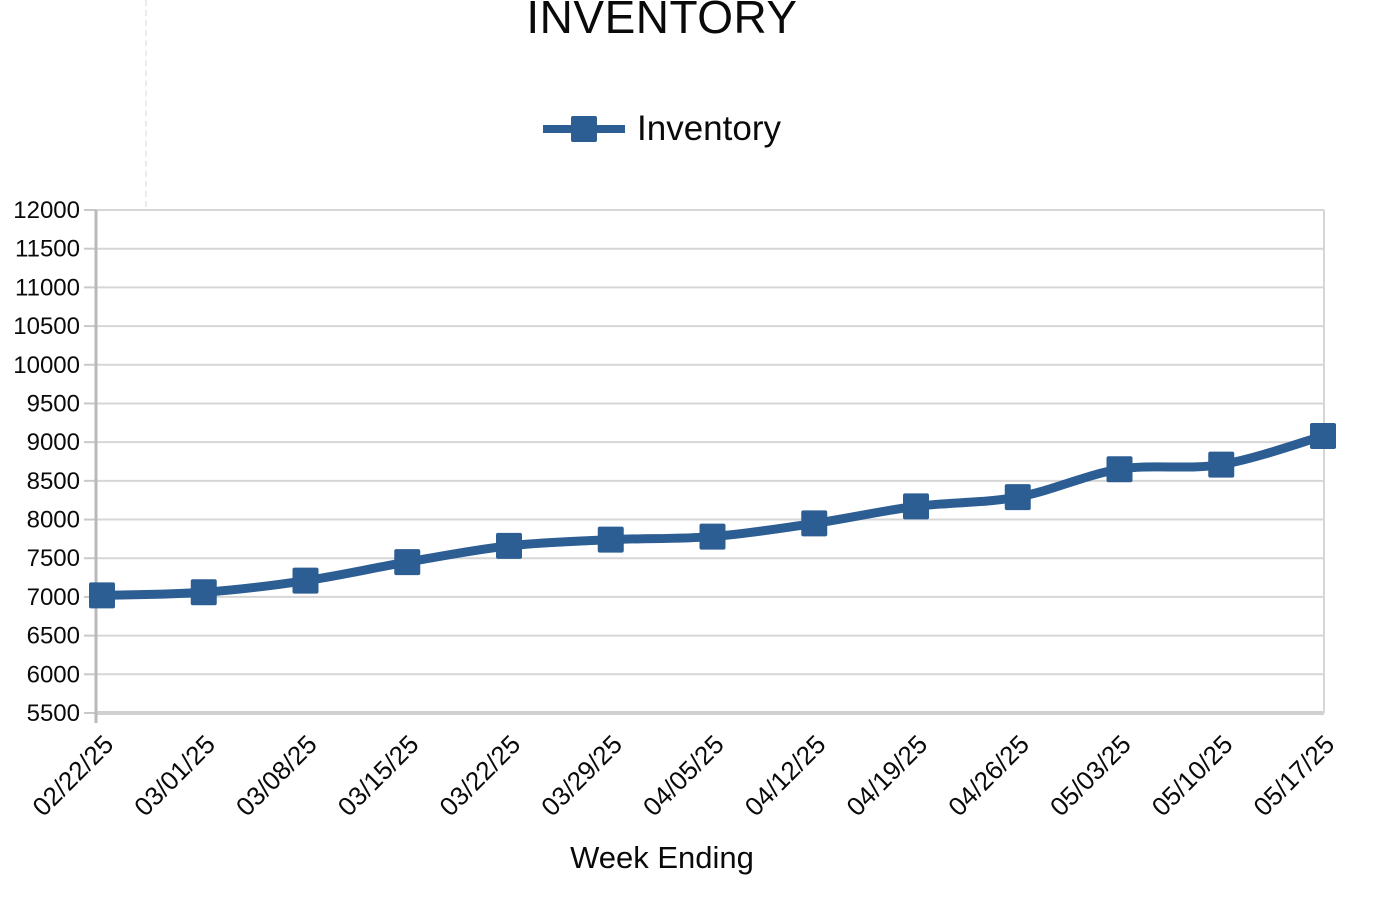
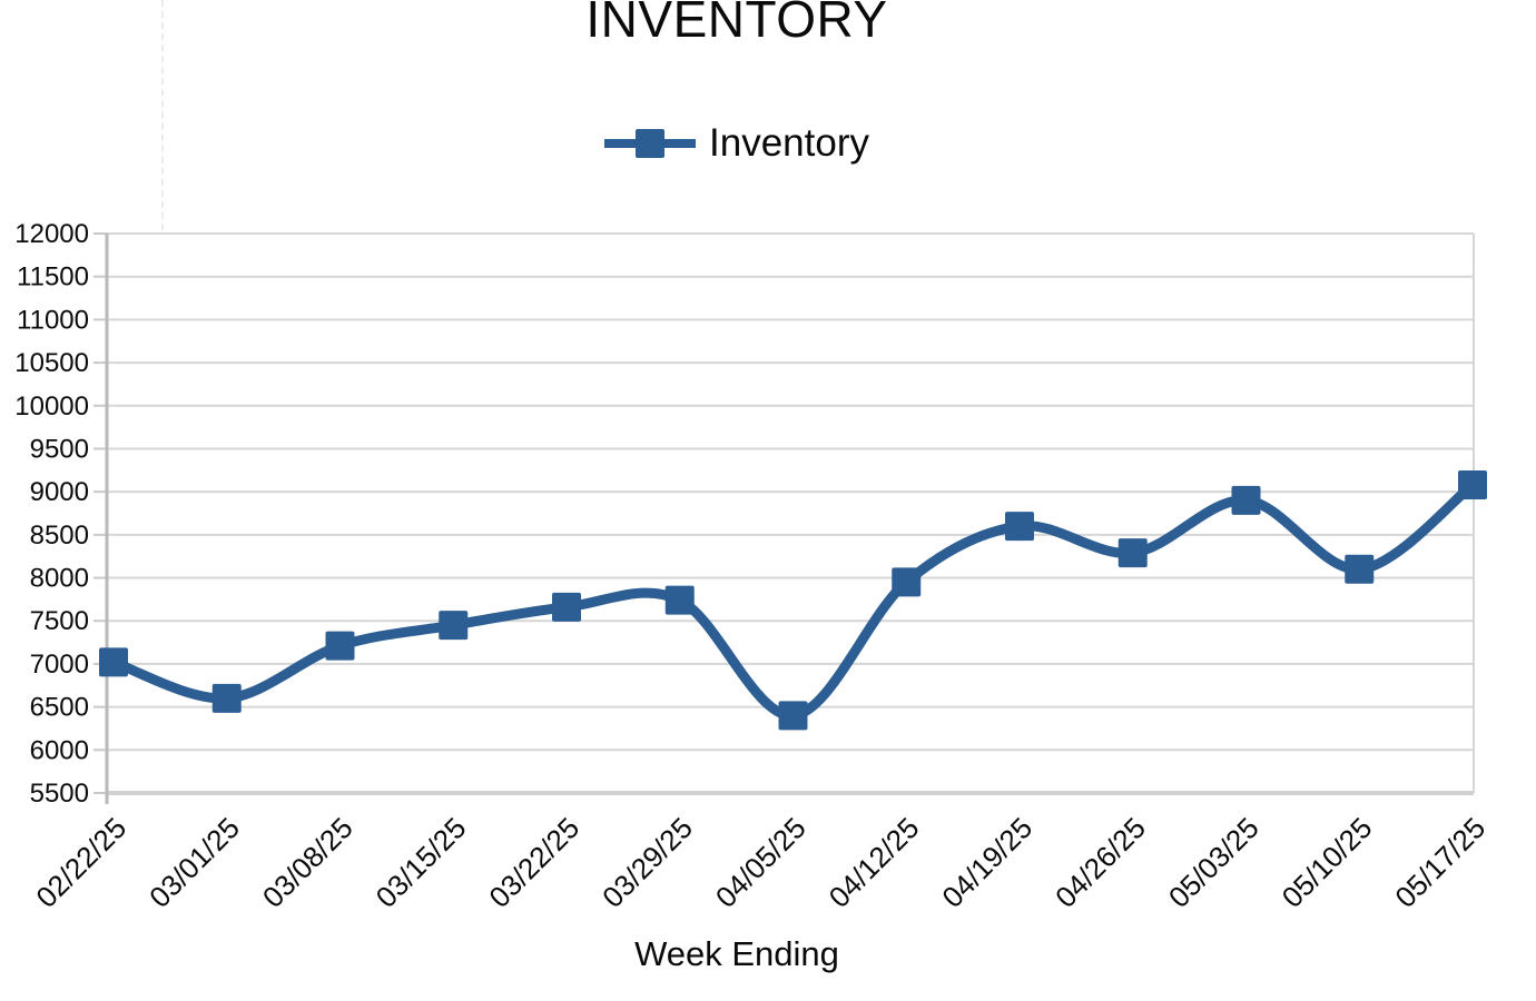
03/01/25: 7100 -> 6600
04/05/25: 7800 -> 6400
04/19/25: 8200 -> 8600
05/03/25: 8600 -> 8900
05/10/25: 8700 -> 8100
